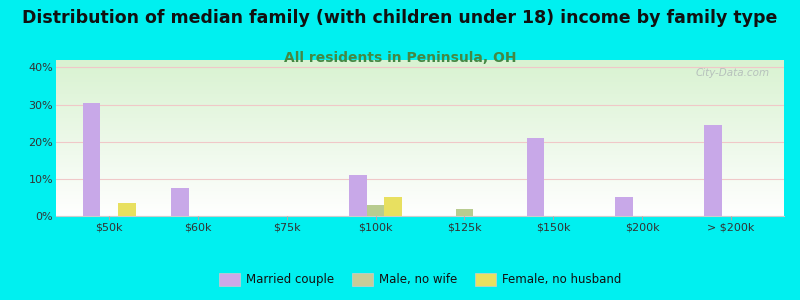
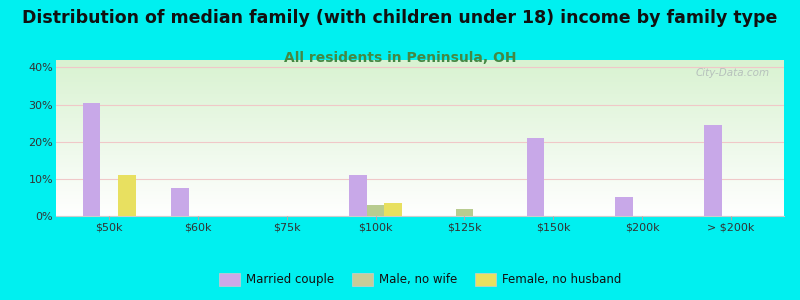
Female, no husband/$50k: 3.5% -> 11.0%
Female, no husband/$100k: 5.0% -> 3.5%
